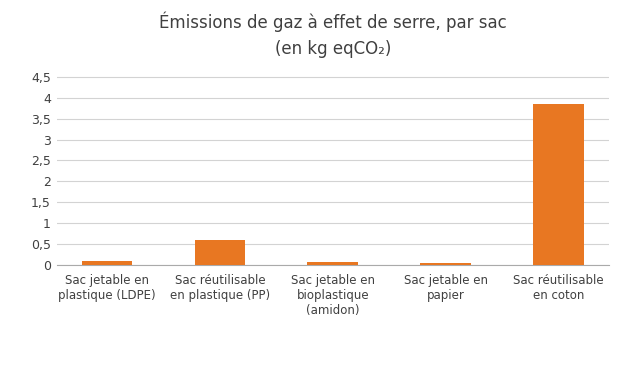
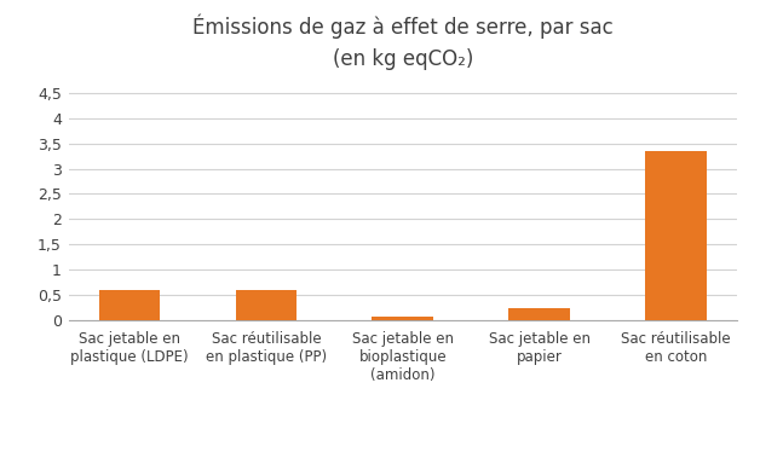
Sac jetable en plastique (LDPE): 0,10 -> 0,60
Sac jetable en papier: 0,05 -> 0,25
Sac réutilisable en coton: 3,85 -> 3,35
